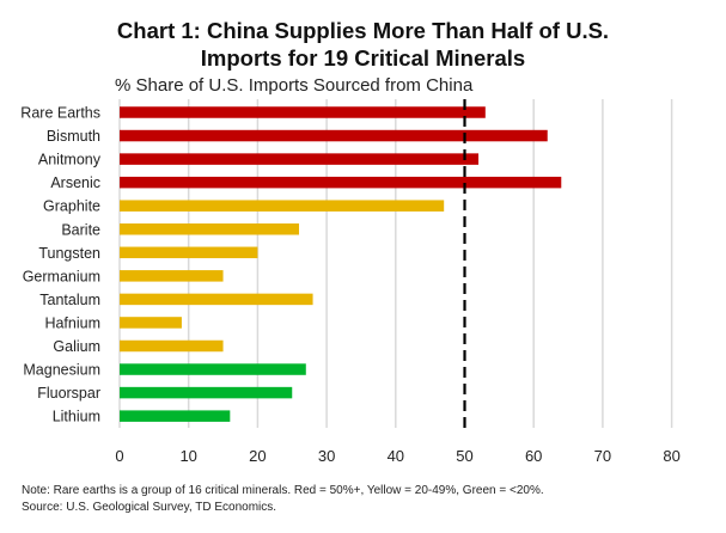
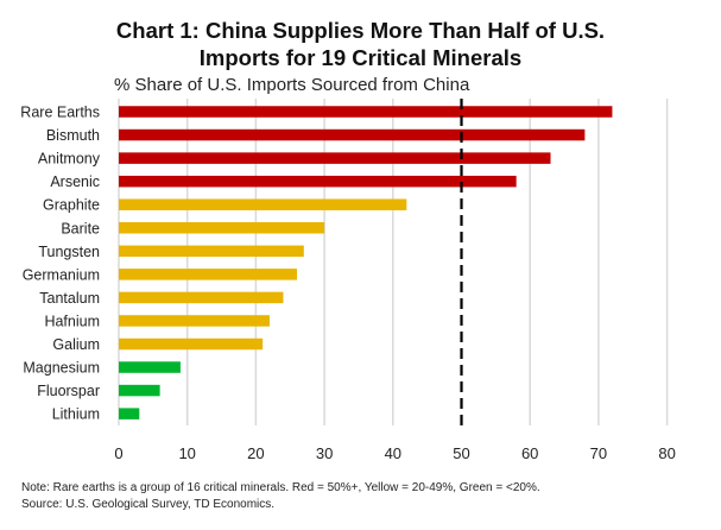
Rare Earths: 53 -> 72
Bismuth: 62 -> 68
Anitmony: 52 -> 63
Arsenic: 64 -> 58
Graphite: 47 -> 42
Barite: 26 -> 30
Tungsten: 20 -> 27
Germanium: 15 -> 26
Tantalum: 28 -> 24
Hafnium: 9 -> 22
Galium: 15 -> 21
Magnesium: 27 -> 9
Fluorspar: 25 -> 6
Lithium: 16 -> 3
